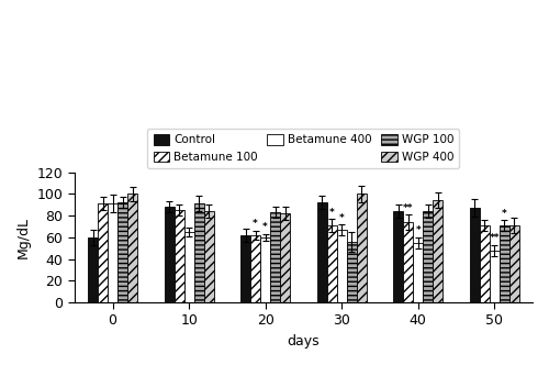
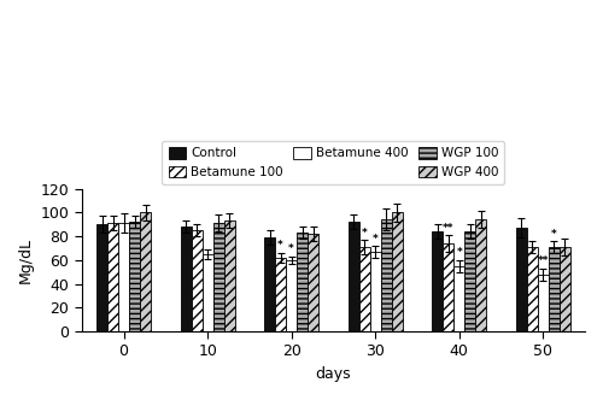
Control/0: 60 -> 90
WGP 400/10: 84 -> 93
Control/20: 62 -> 79
WGP 100/30: 56 -> 94
